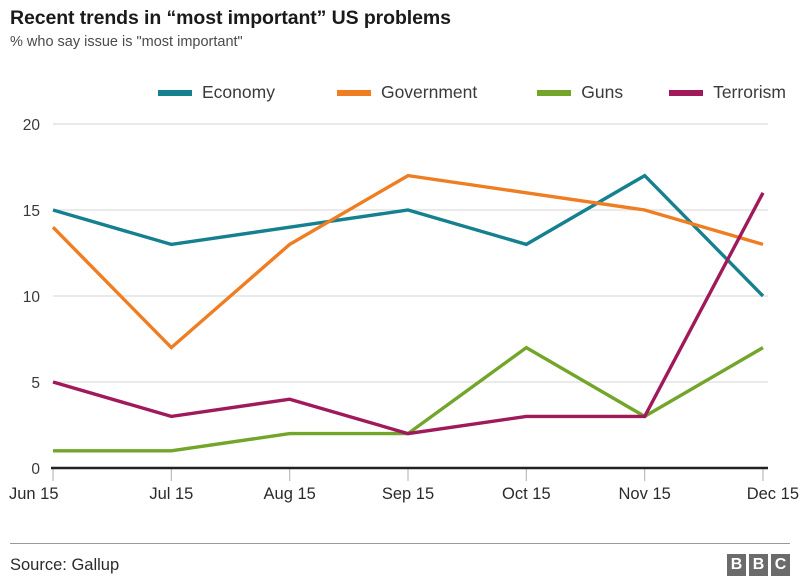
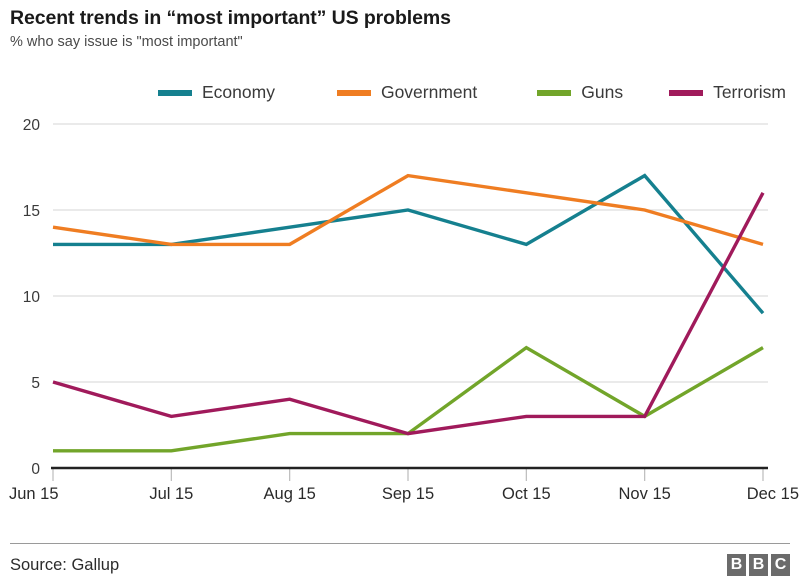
Economy/Jun 15: 15 -> 13
Government/Jul 15: 7 -> 13
Economy/Dec 15: 10 -> 9
